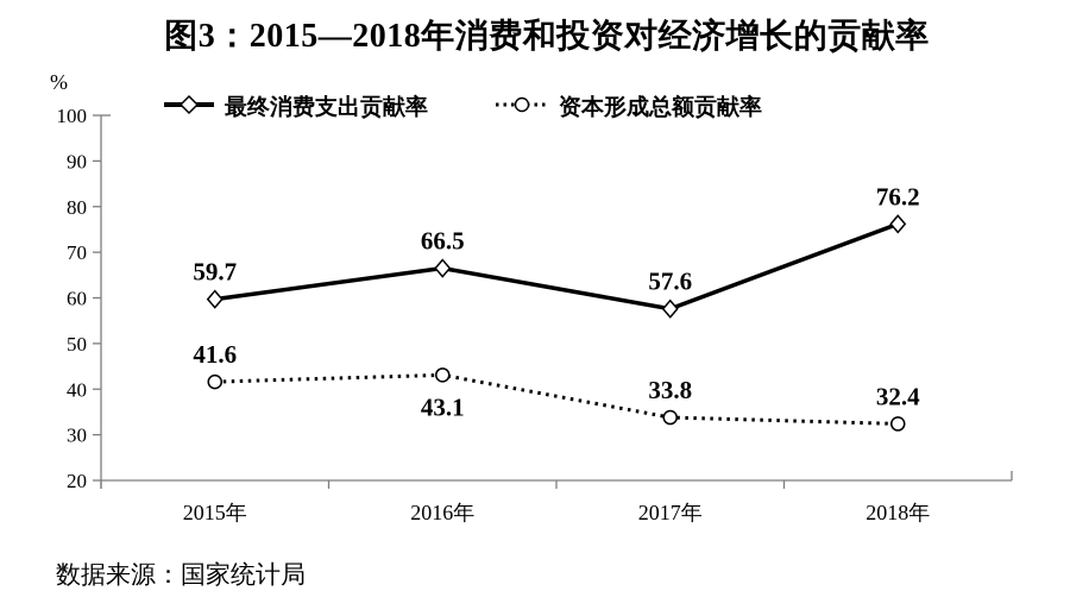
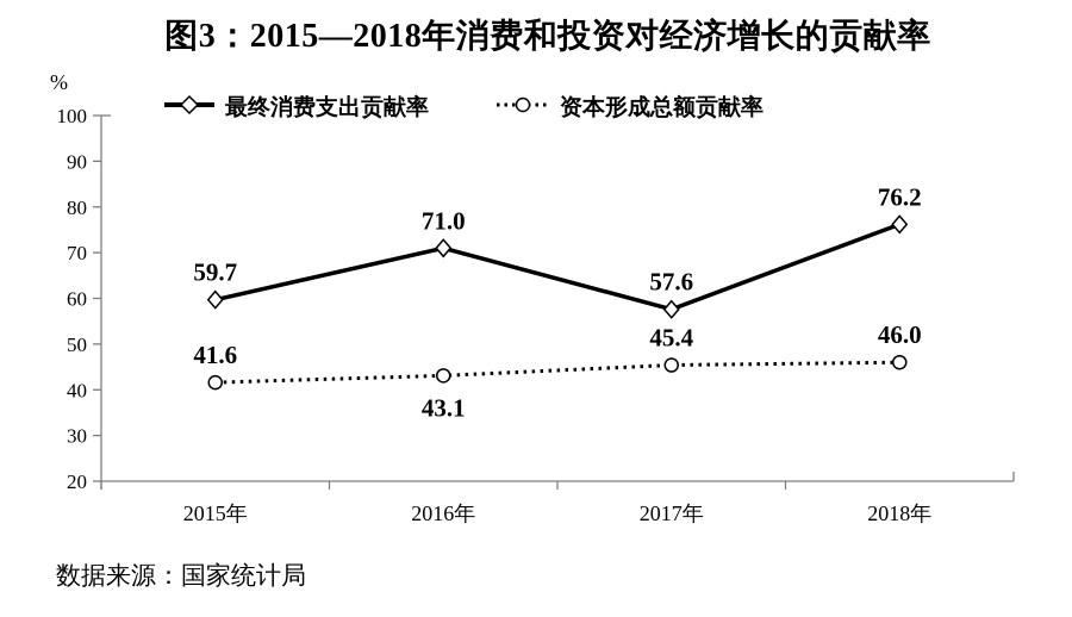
最终消费支出贡献率/2016年: 66.5 -> 71.0
资本形成总额贡献率/2017年: 33.8 -> 45.4
资本形成总额贡献率/2018年: 32.4 -> 46.0
